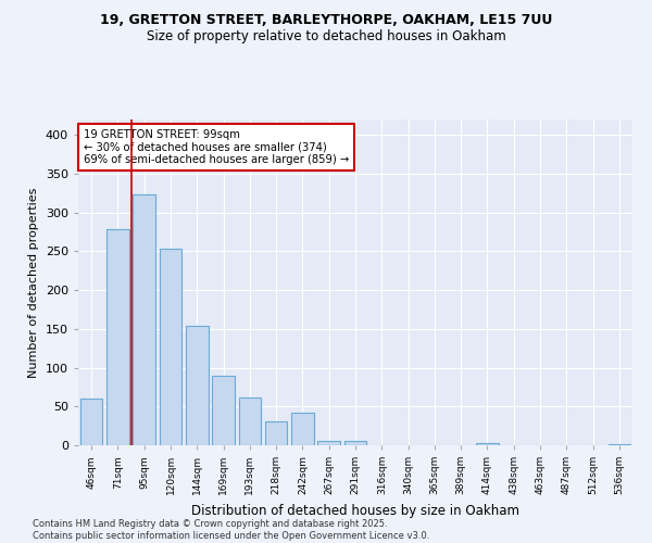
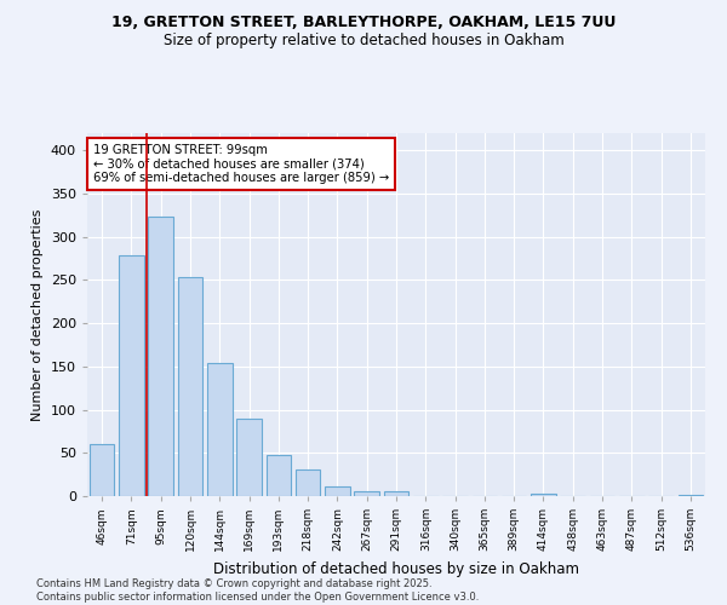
193sqm: 62 -> 47
242sqm: 42 -> 11
